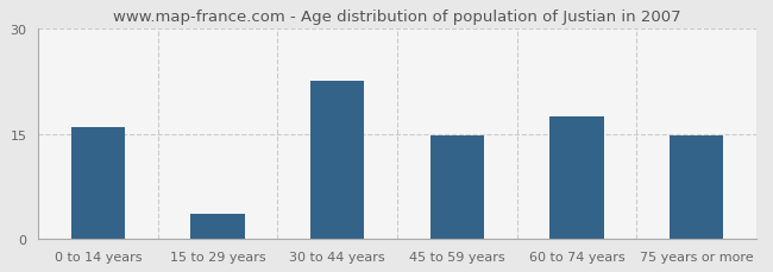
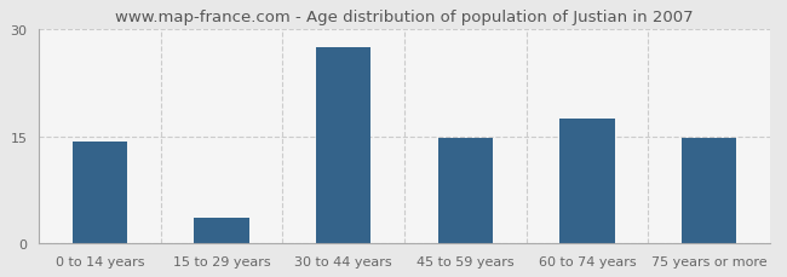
0 to 14 years: 16.0 -> 14.3
30 to 44 years: 22.6 -> 27.5
